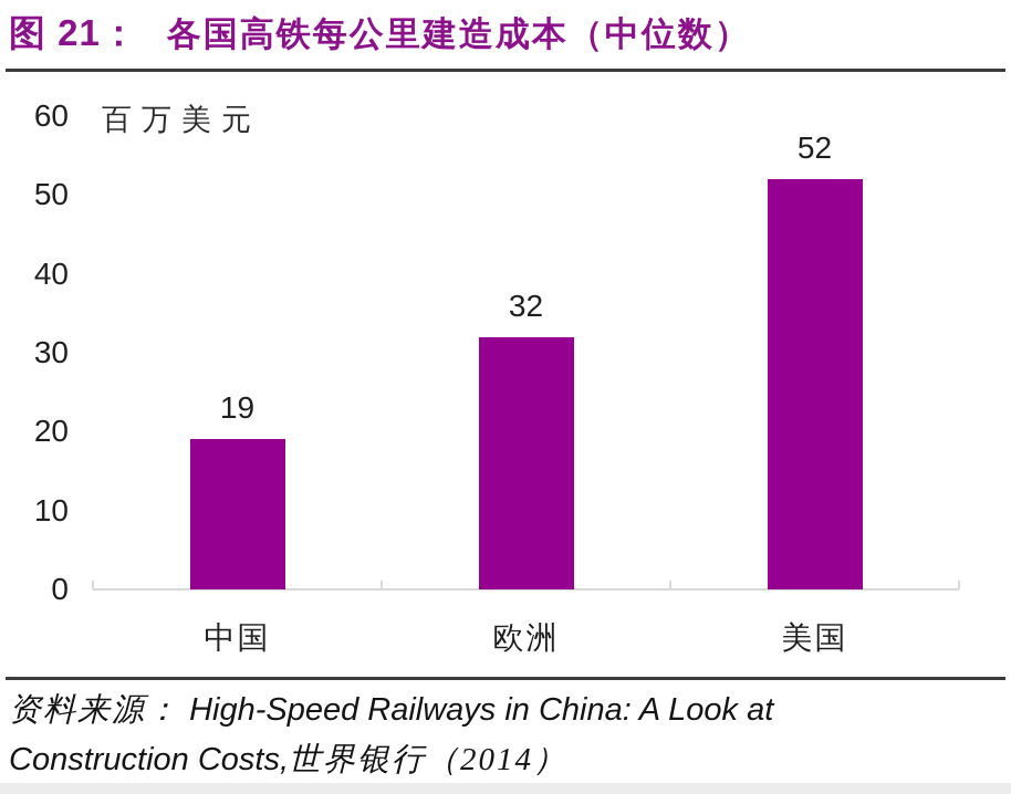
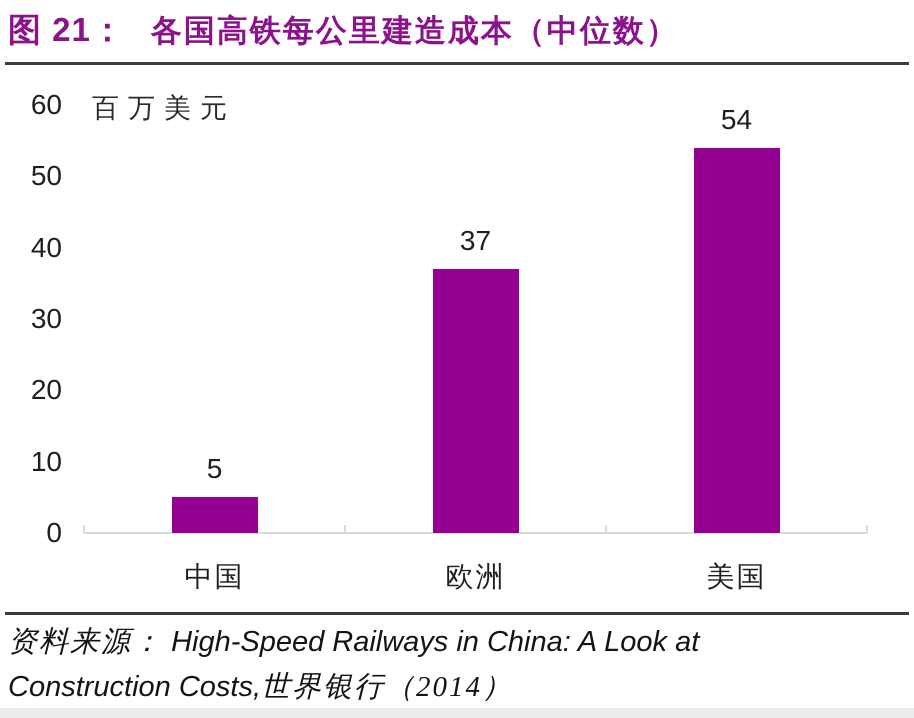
中国: 19 -> 5
欧洲: 32 -> 37
美国: 52 -> 54
